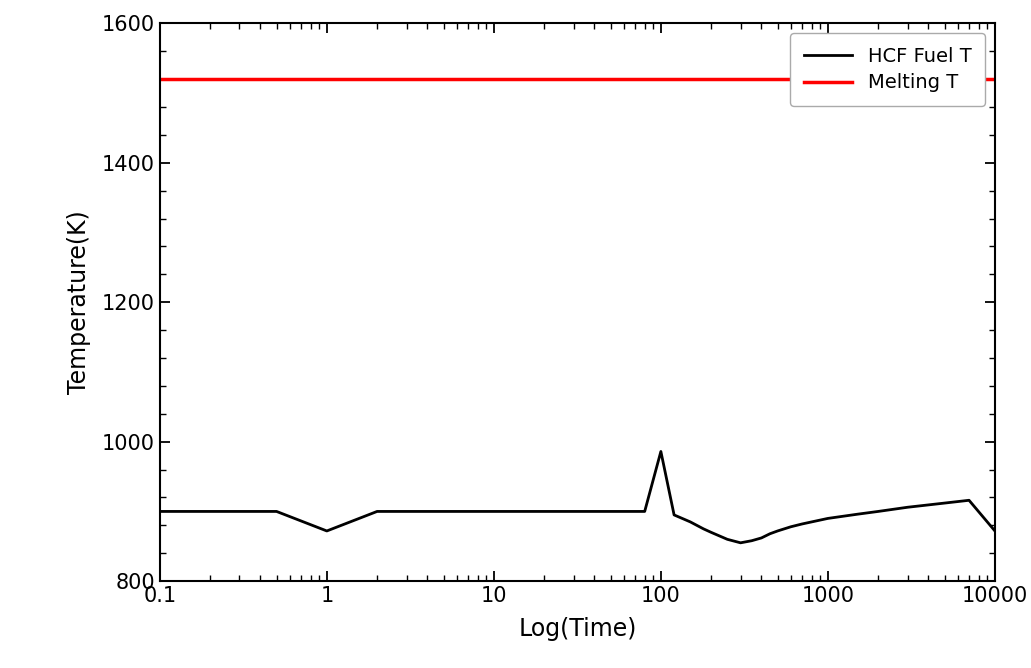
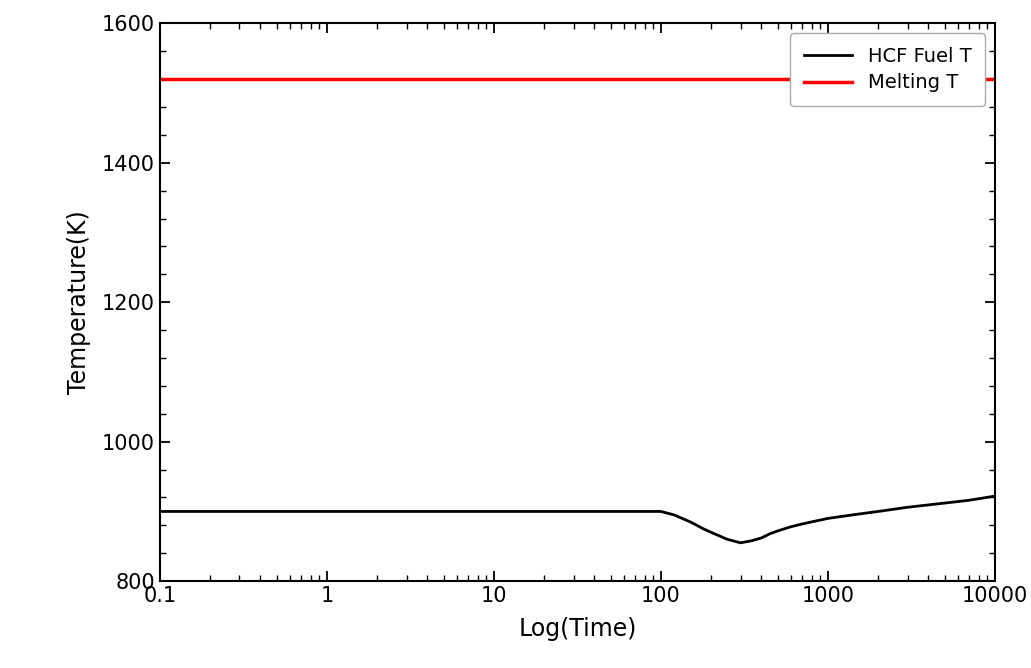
1: 872 -> 900
100: 986 -> 900
10000: 872 -> 922
